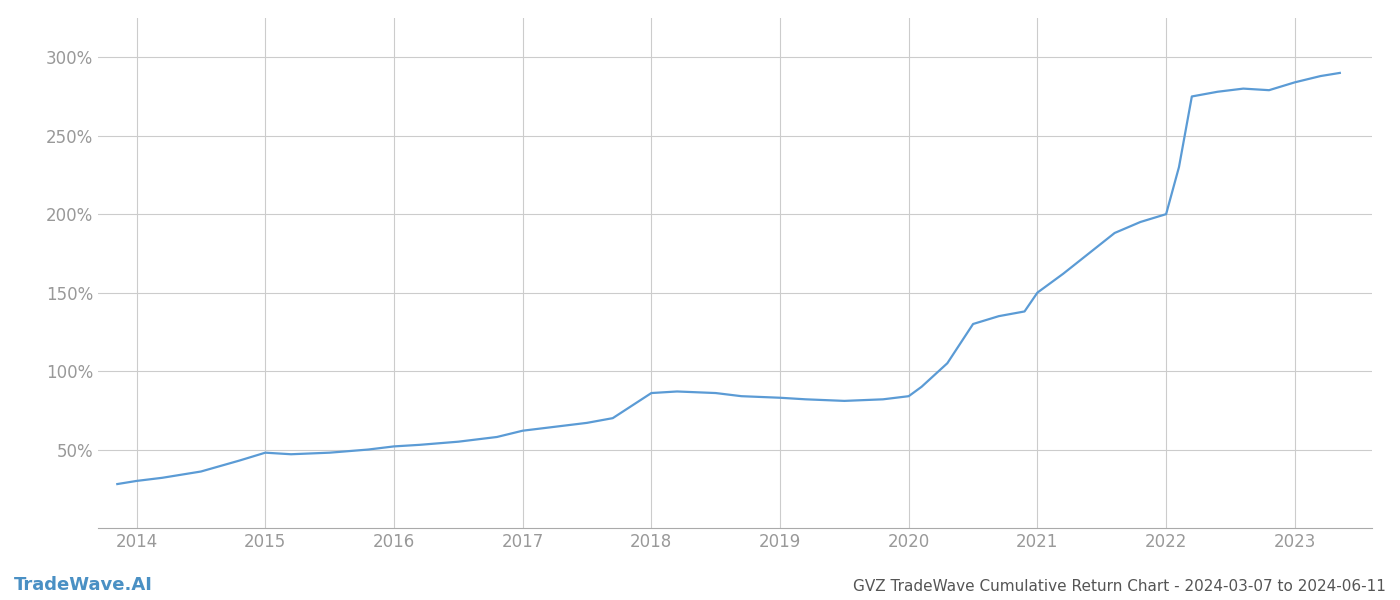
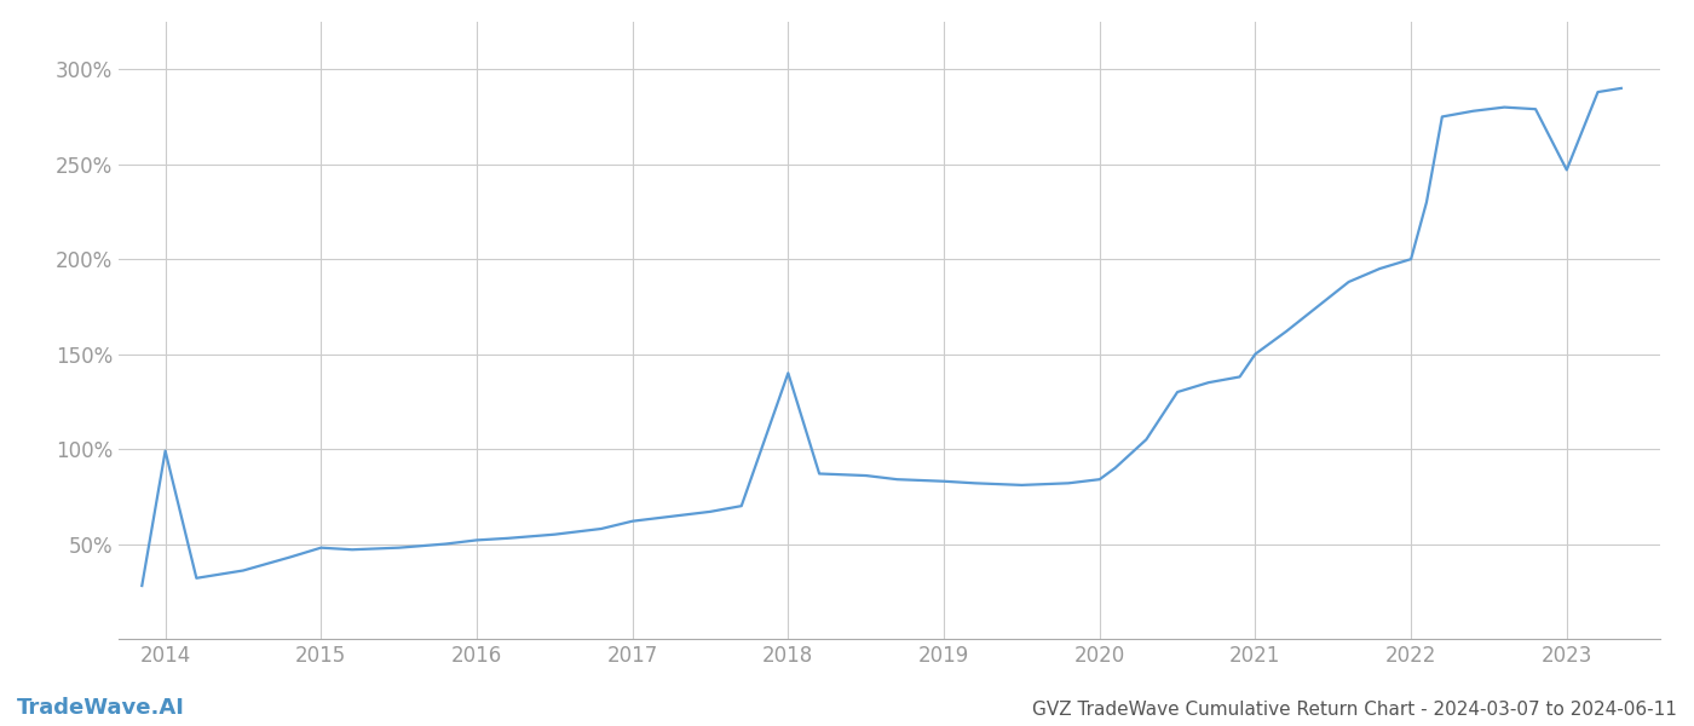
2014: 30% -> 99%
2018: 86% -> 140%
2023: 284% -> 247%
